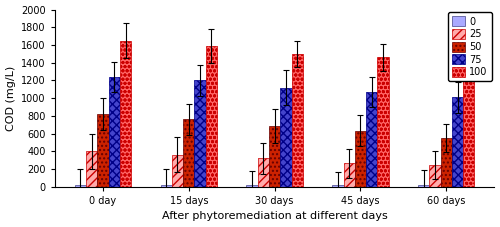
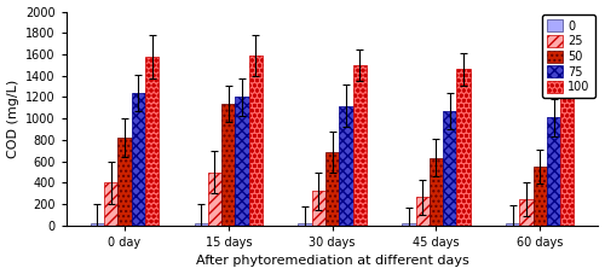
100/0 day: 1650 -> 1580
25/15 days: 360 -> 500
50/15 days: 760 -> 1140
